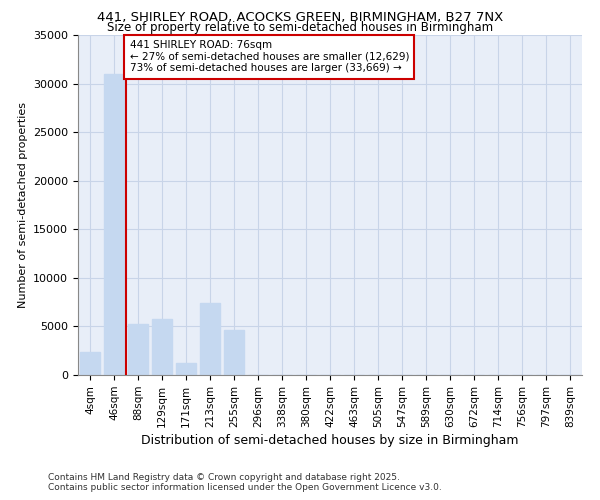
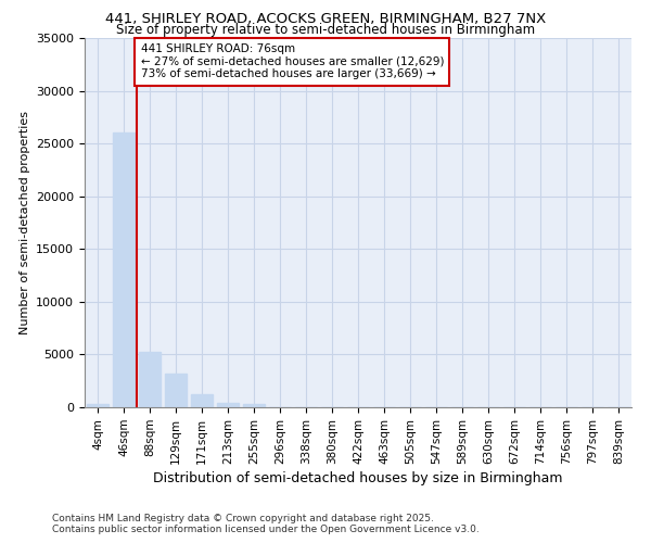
4sqm: 2400 -> 300
46sqm: 31000 -> 26000
129sqm: 5800 -> 3200
213sqm: 7400 -> 400
255sqm: 4600 -> 300
